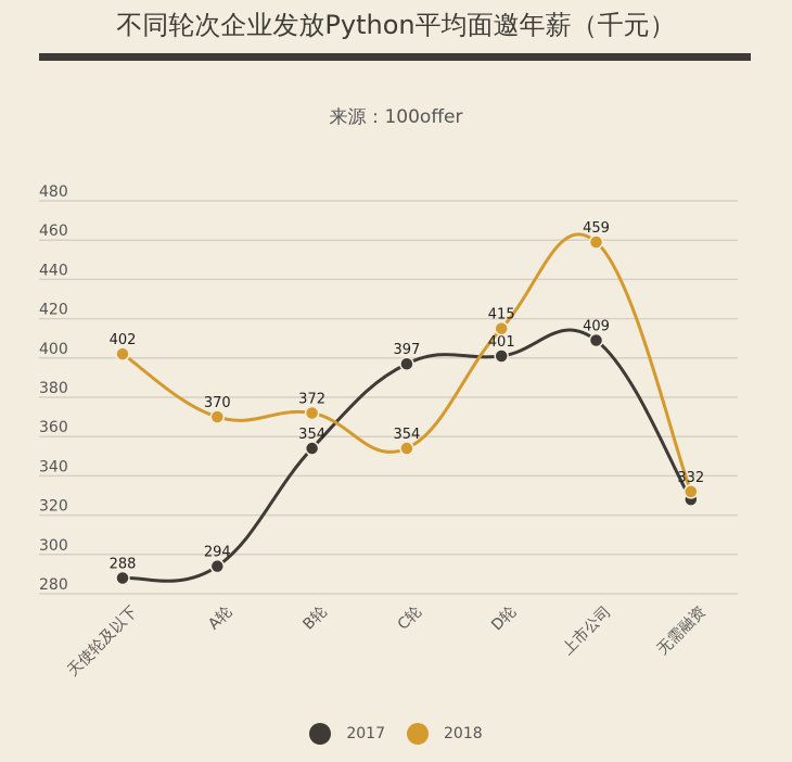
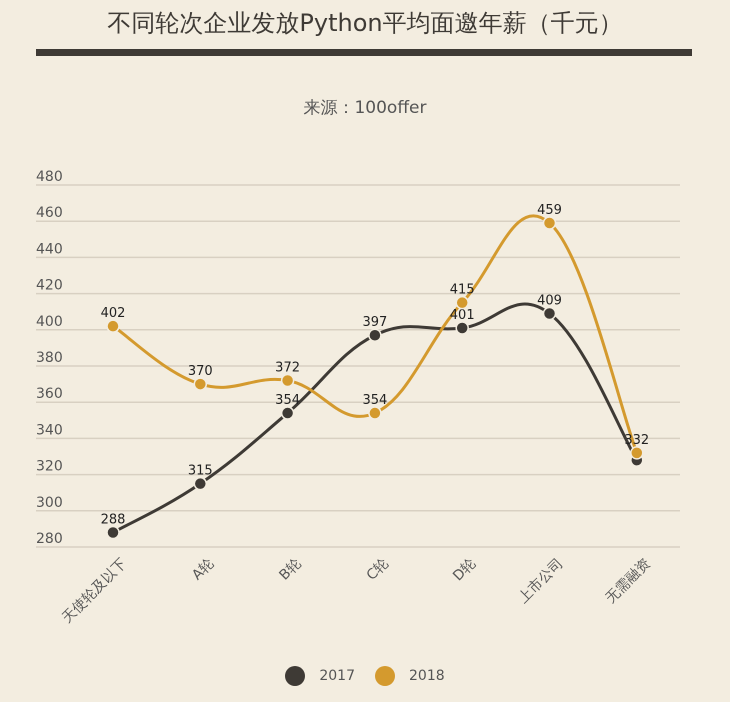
2017/A轮: 294 -> 315
